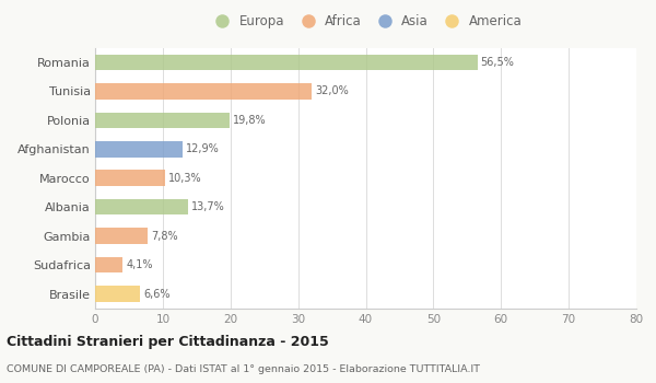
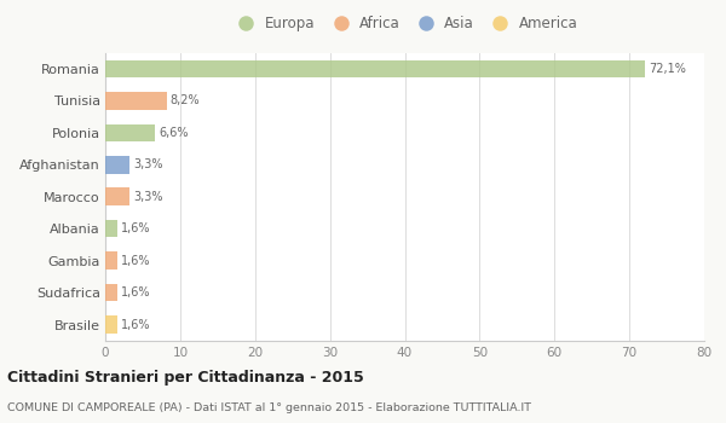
Romania: 56,5% -> 72,1%
Tunisia: 32,0% -> 8,2%
Polonia: 19,8% -> 6,6%
Afghanistan: 12,9% -> 3,3%
Marocco: 10,3% -> 3,3%
Albania: 13,7% -> 1,6%
Gambia: 7,8% -> 1,6%
Sudafrica: 4,1% -> 1,6%
Brasile: 6,6% -> 1,6%
